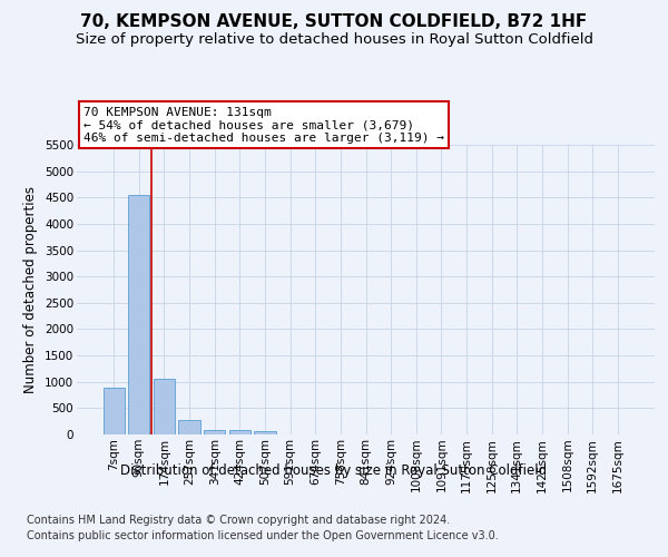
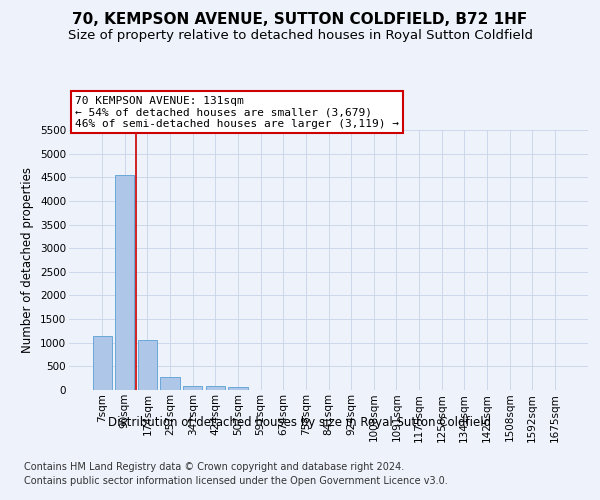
7sqm: 880 -> 1150
